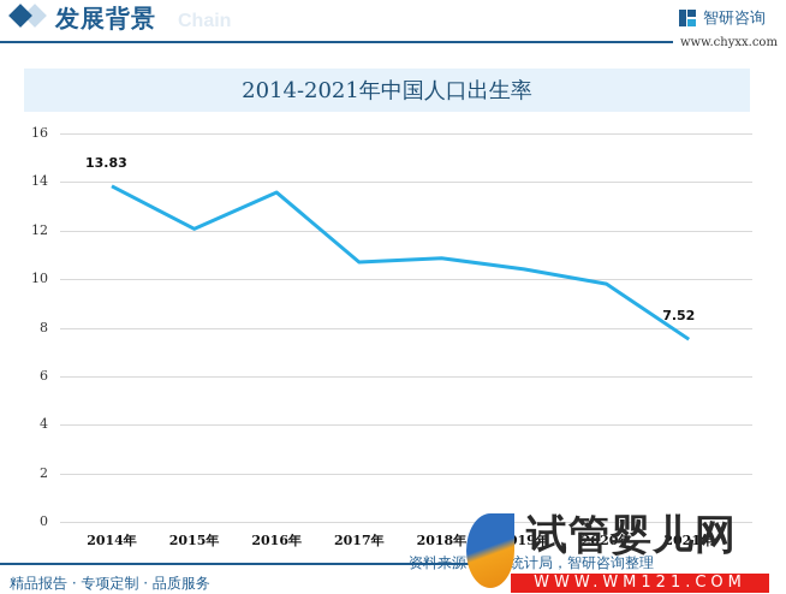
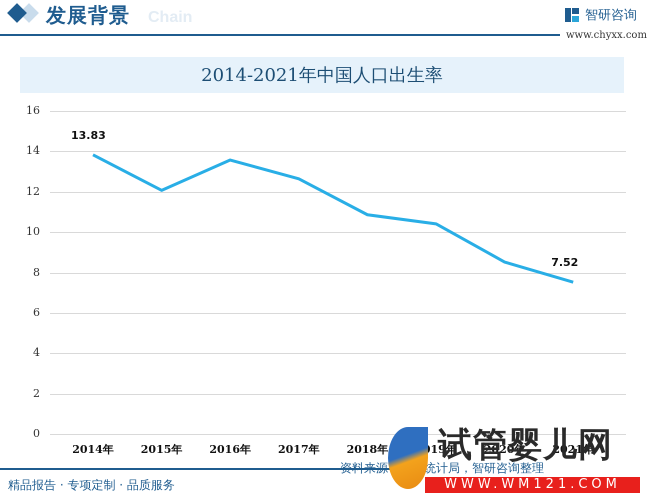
2017年: 10.7 -> 12.6
2020年: 9.8 -> 8.5
